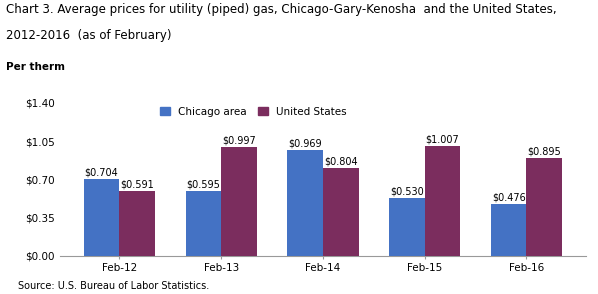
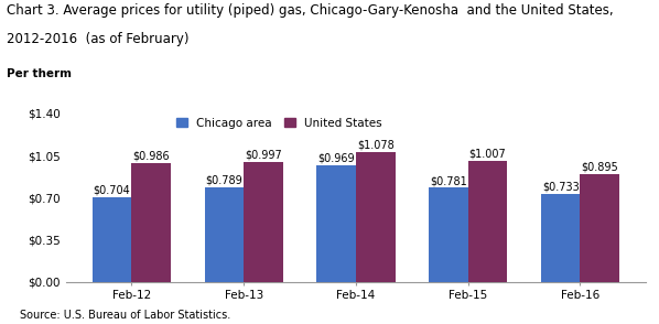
United States/Feb-12: $0.591 -> $0.986
Chicago area/Feb-13: $0.595 -> $0.789
United States/Feb-14: $0.804 -> $1.078
Chicago area/Feb-15: $0.530 -> $0.781
Chicago area/Feb-16: $0.476 -> $0.733
